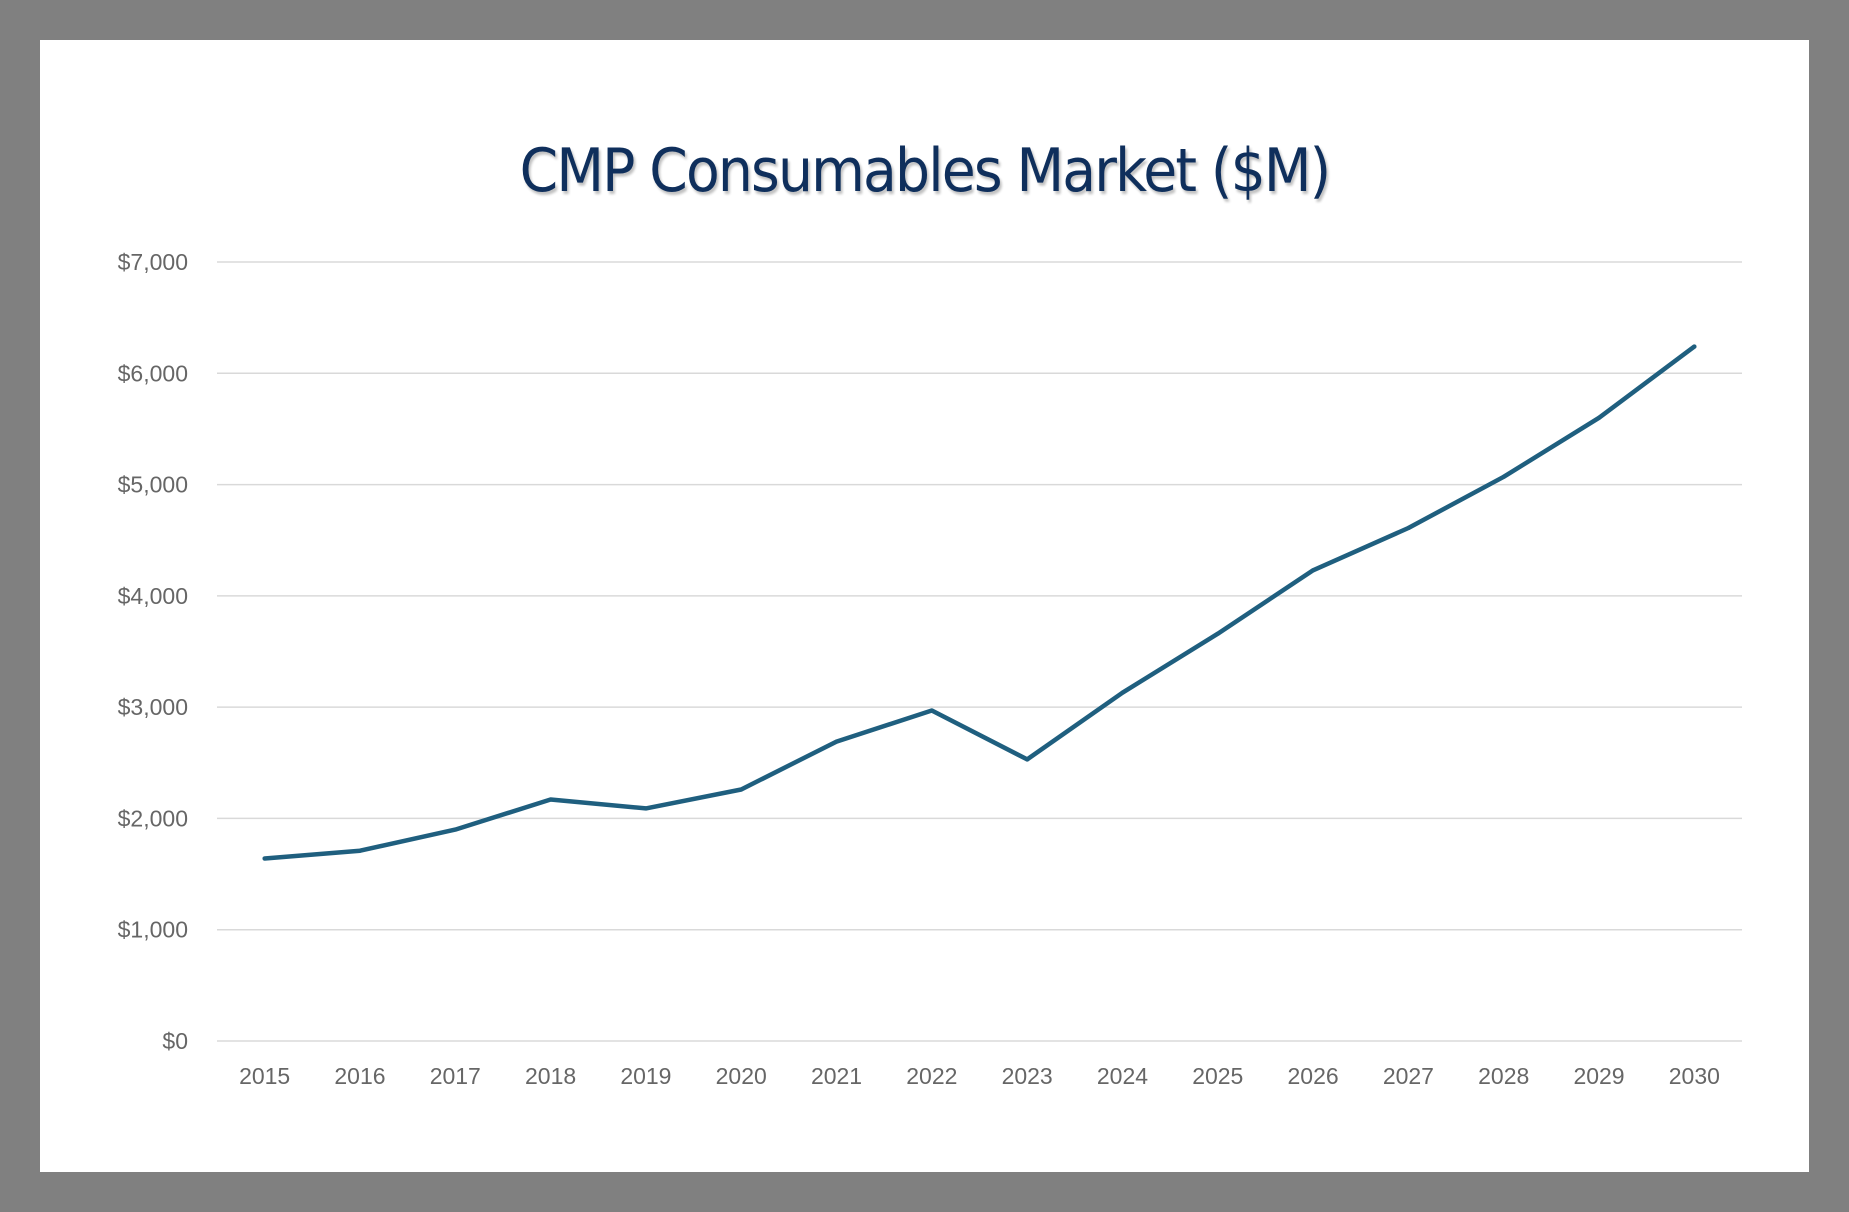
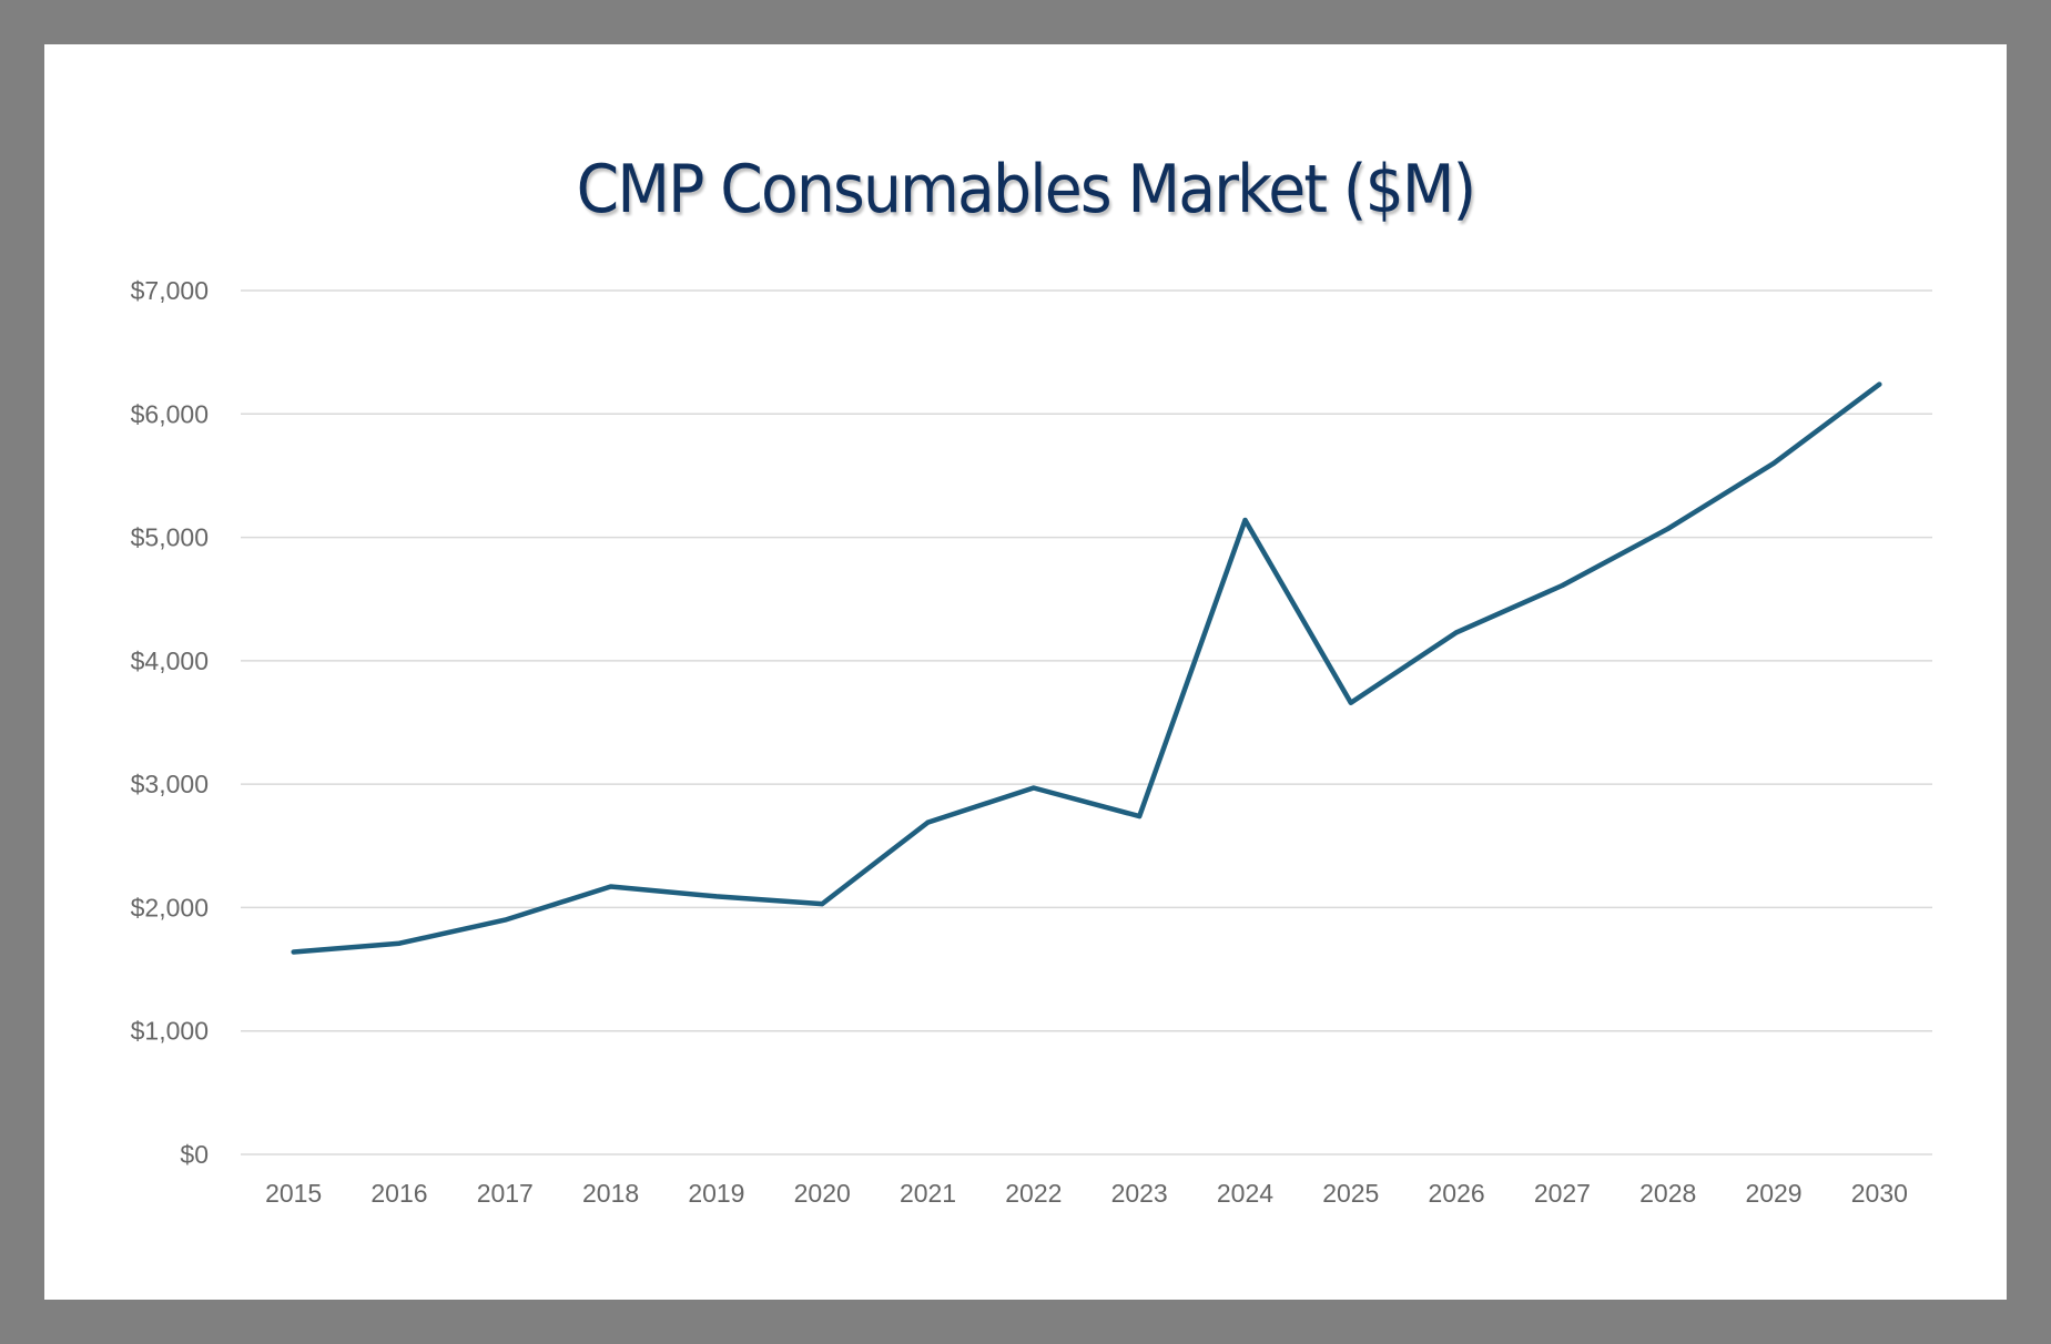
2020: $2260 -> $2030
2023: $2530 -> $2740
2024: $3130 -> $5140
